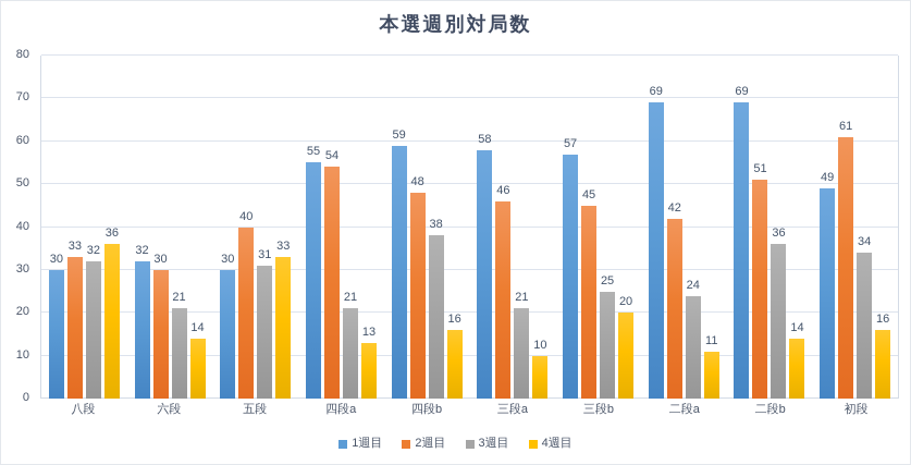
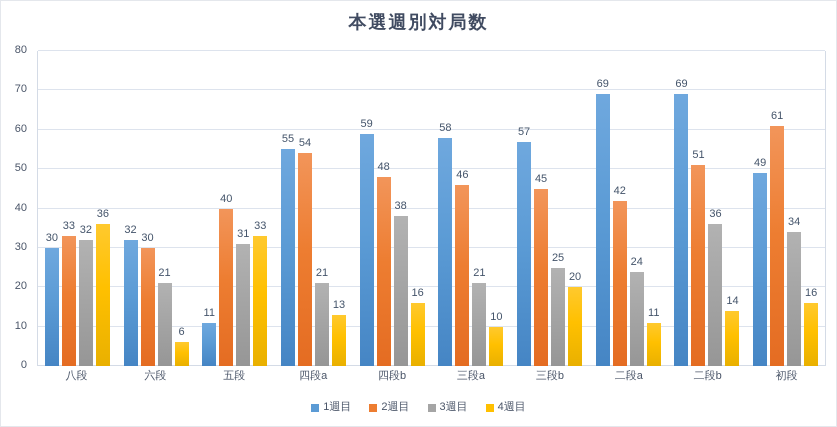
4週目/六段: 14 -> 6
1週目/五段: 30 -> 11
